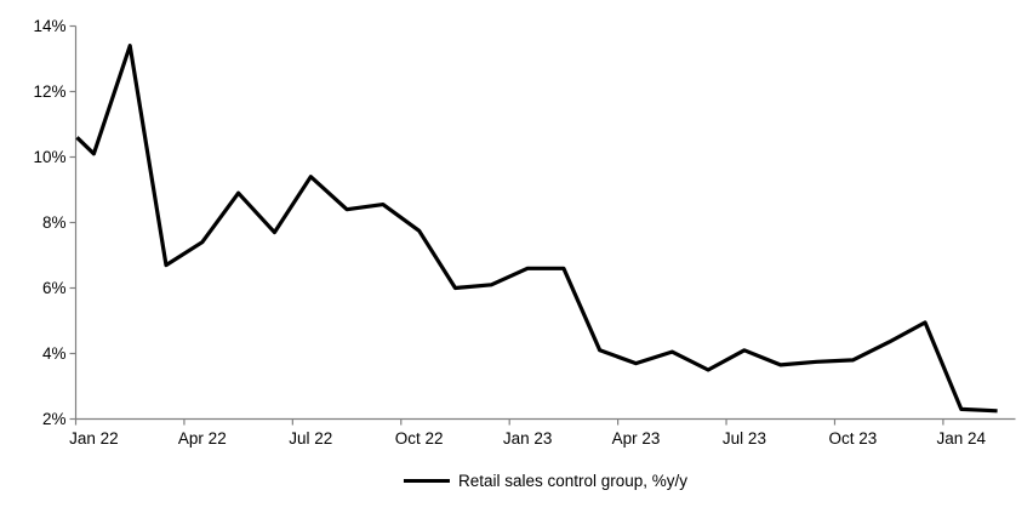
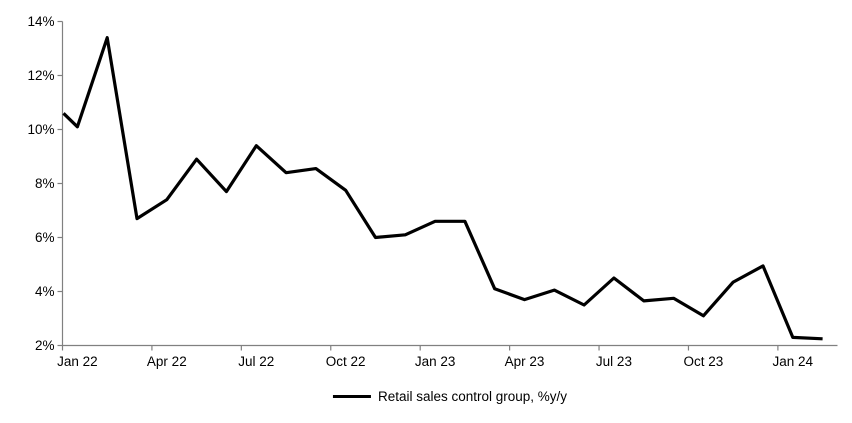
Jul 23: 4.1% -> 4.5%
Oct 23: 3.8% -> 3.1%
